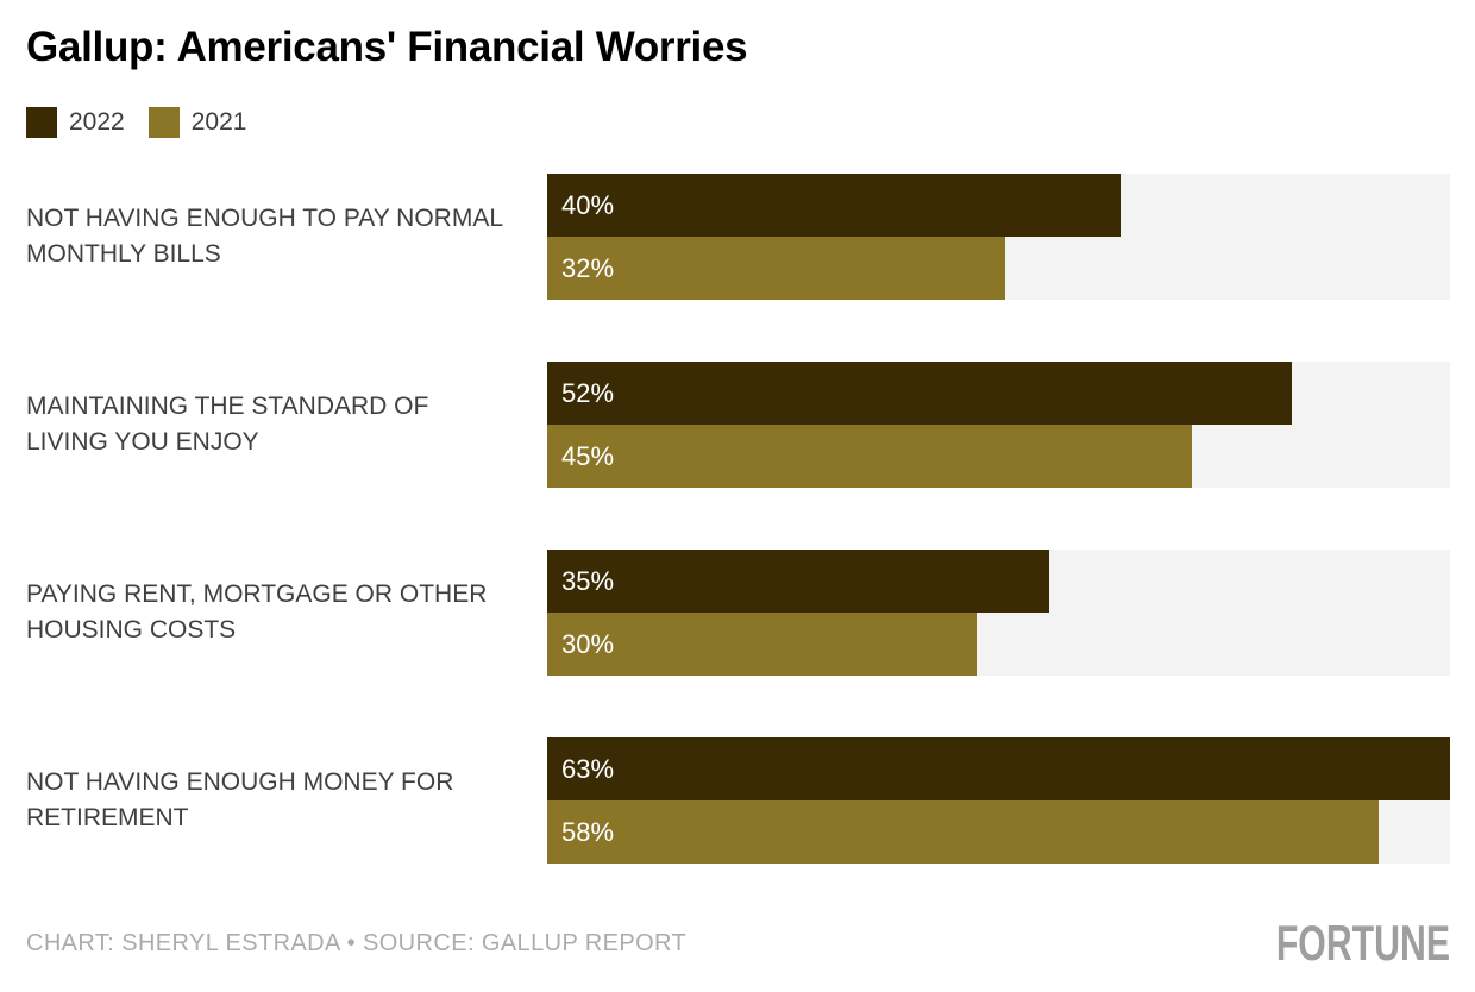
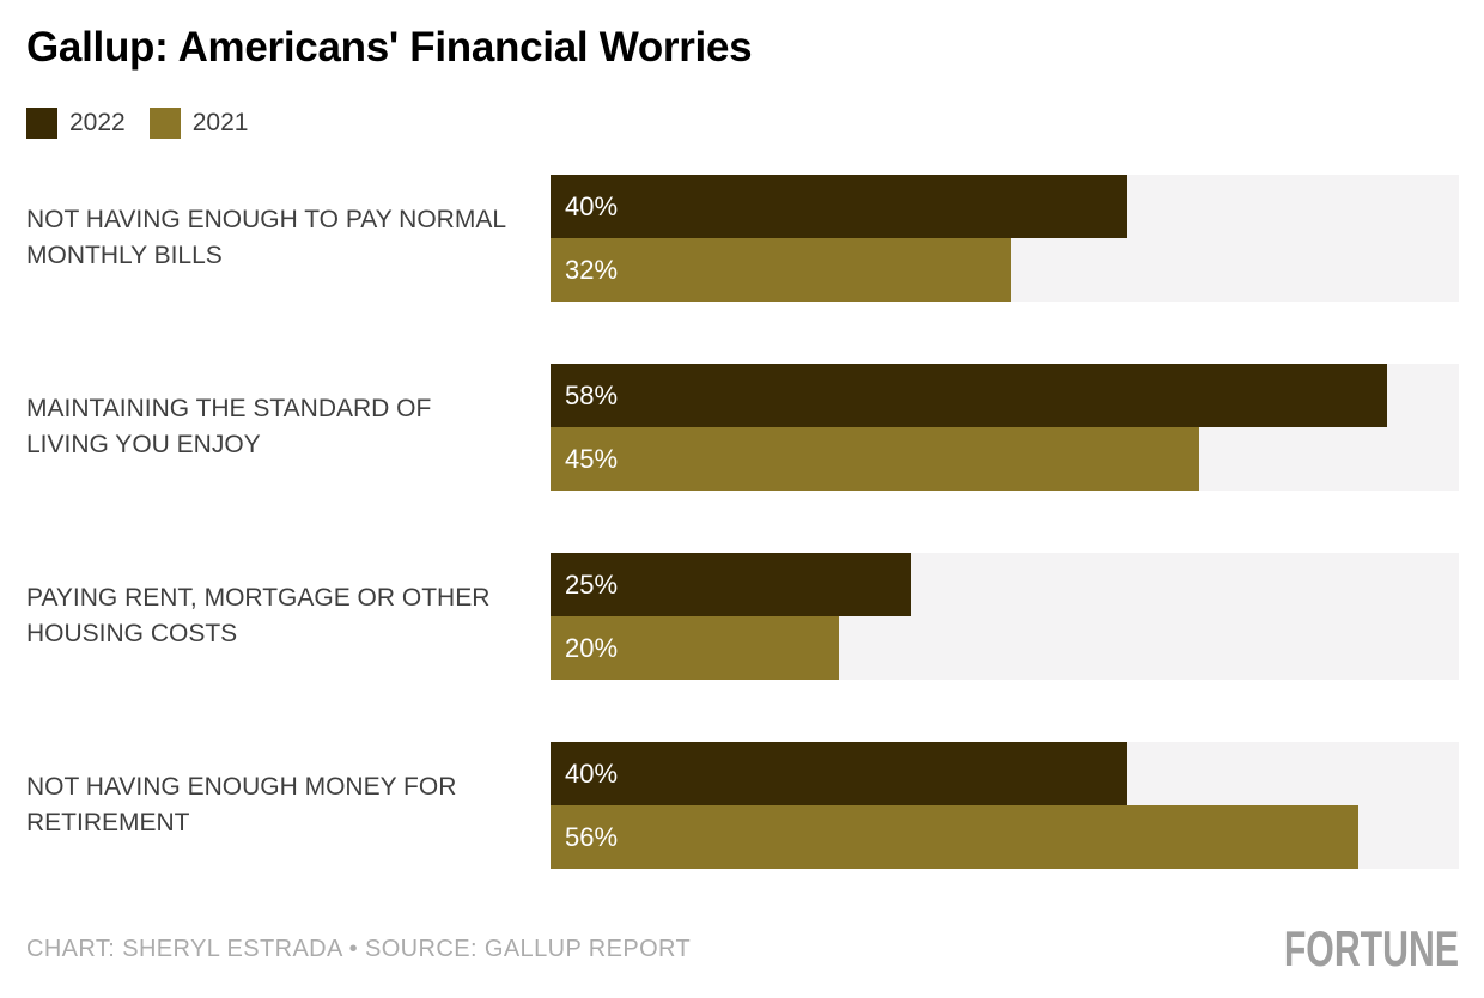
2022/MAINTAINING THE STANDARD OF LIVING YOU ENJOY: 52% -> 58%
2022/PAYING RENT, MORTGAGE OR OTHER HOUSING COSTS: 35% -> 25%
2021/PAYING RENT, MORTGAGE OR OTHER HOUSING COSTS: 30% -> 20%
2022/NOT HAVING ENOUGH MONEY FOR RETIREMENT: 63% -> 40%
2021/NOT HAVING ENOUGH MONEY FOR RETIREMENT: 58% -> 56%
